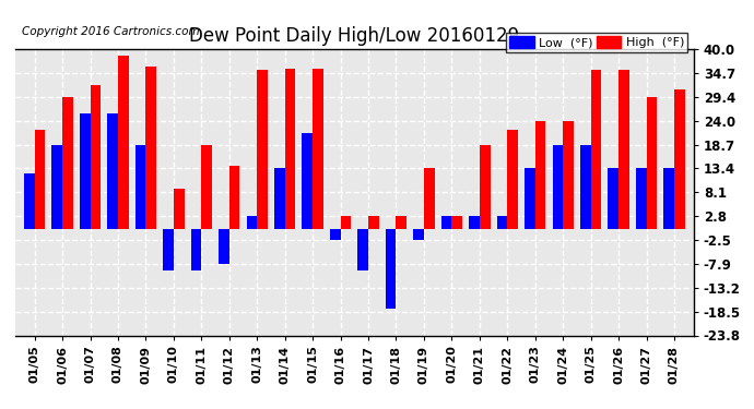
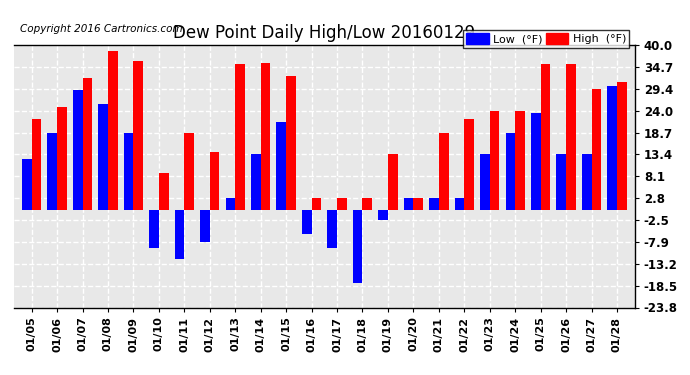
High (°F)/01/06: 29.4 -> 25.0
Low (°F)/01/07: 25.6 -> 29.0
Low (°F)/01/11: -9.4 -> -12.0
High (°F)/01/15: 35.7 -> 32.5
Low (°F)/01/16: -2.5 -> -6.0
Low (°F)/01/25: 18.7 -> 23.5
Low (°F)/01/28: 13.4 -> 30.0
